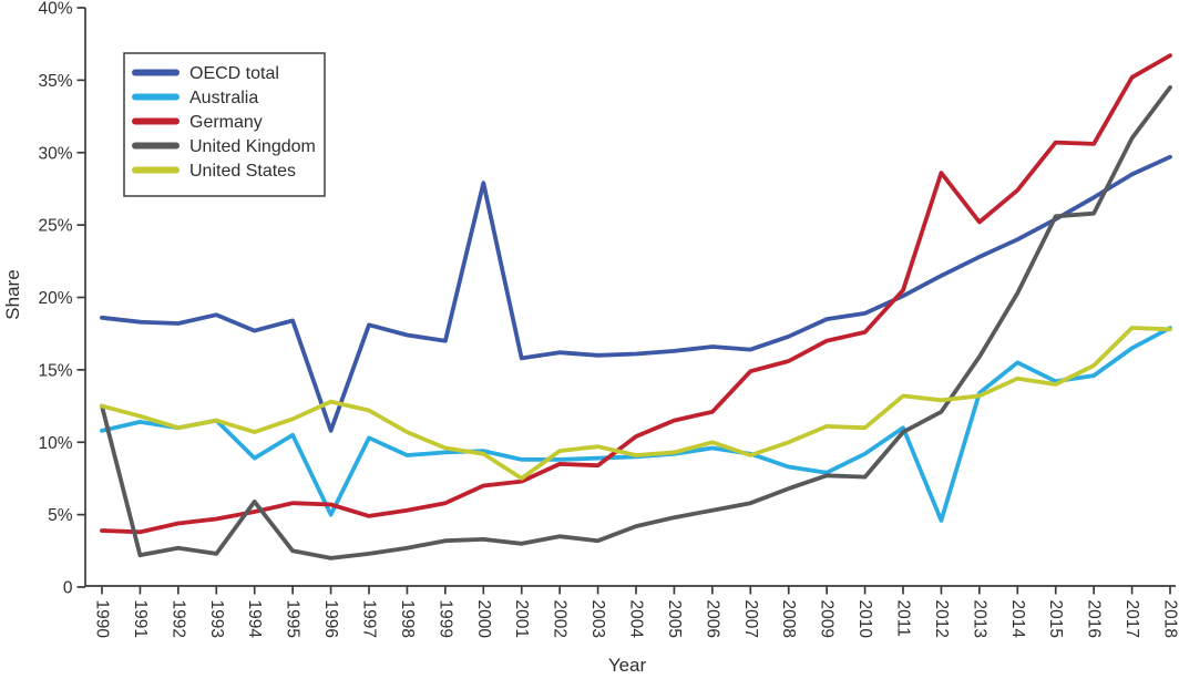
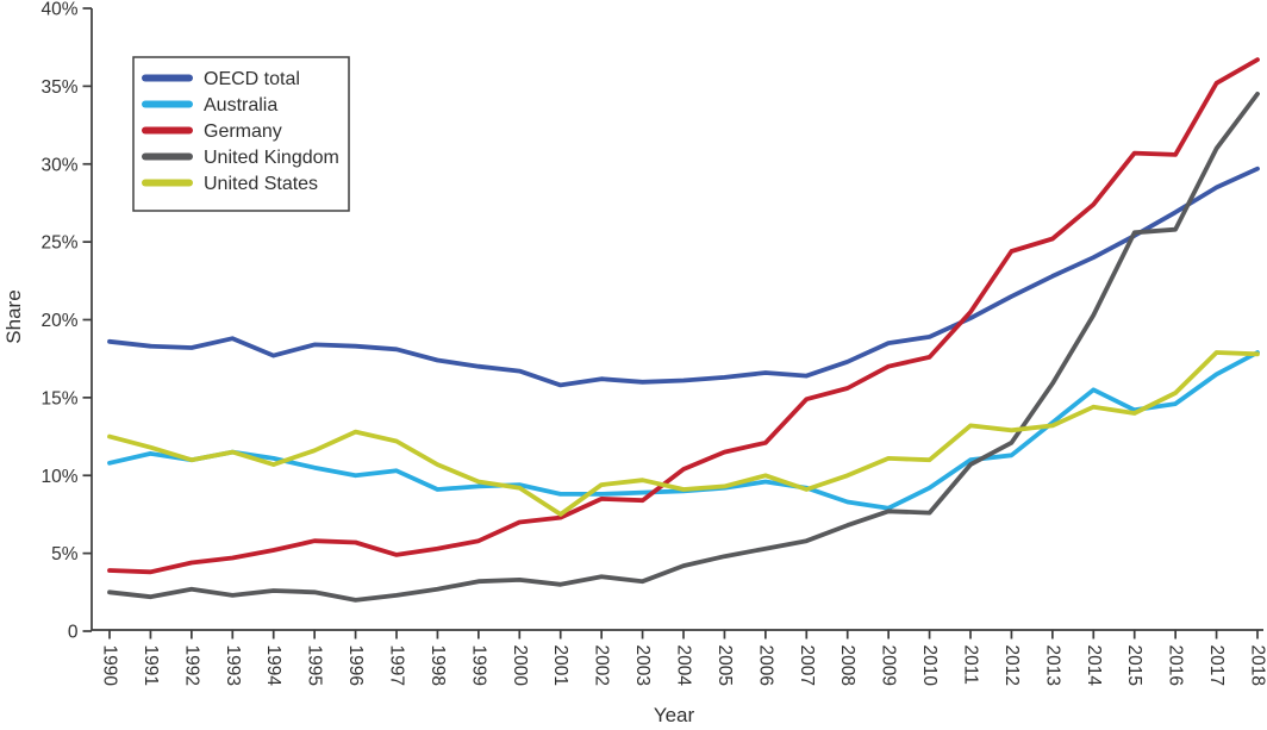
United Kingdom/1990: 12.5% -> 2.5%
Australia/1994: 8.9% -> 11.1%
United Kingdom/1994: 5.9% -> 2.6%
OECD total/1996: 10.8% -> 18.3%
Australia/1996: 5.0% -> 10.0%
OECD total/2000: 27.9% -> 16.7%
Australia/2012: 4.6% -> 11.3%
Germany/2012: 28.6% -> 24.4%
